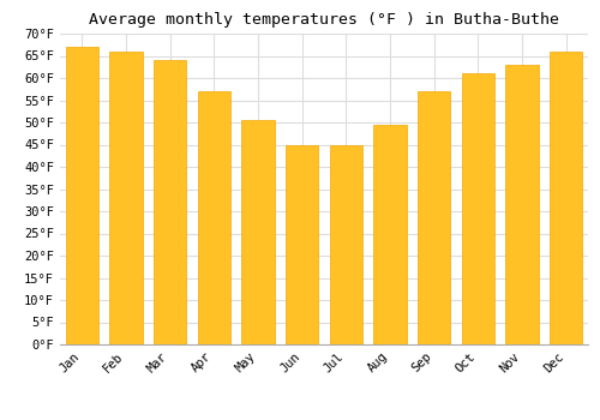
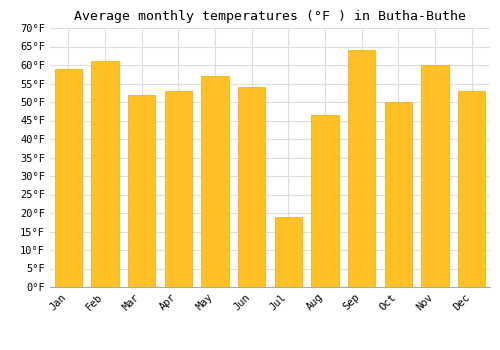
Jan: 67.0°F -> 59.0°F
Feb: 66.0°F -> 61.0°F
Mar: 64.0°F -> 52.0°F
Apr: 57.0°F -> 53.0°F
May: 50.5°F -> 57.0°F
Jun: 45.0°F -> 54.0°F
Jul: 45.0°F -> 19.0°F
Aug: 49.5°F -> 46.5°F
Sep: 57.0°F -> 64.0°F
Oct: 61.0°F -> 50.0°F
Nov: 63.0°F -> 60.0°F
Dec: 66.0°F -> 53.0°F
